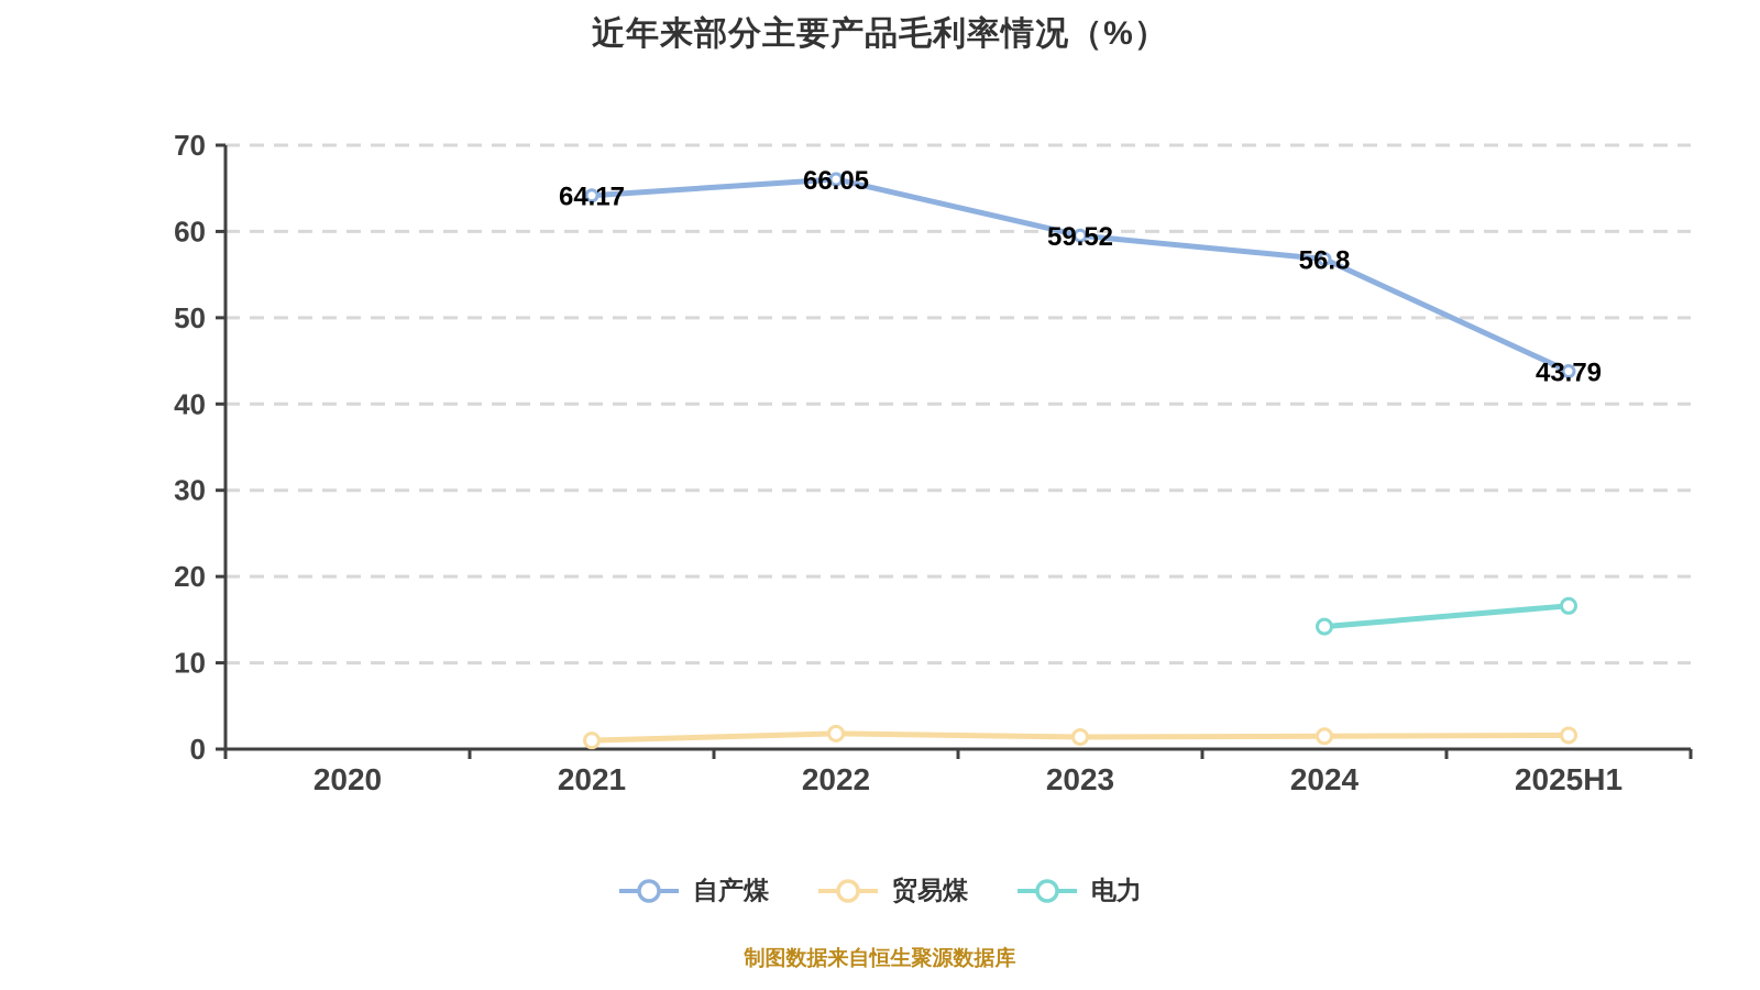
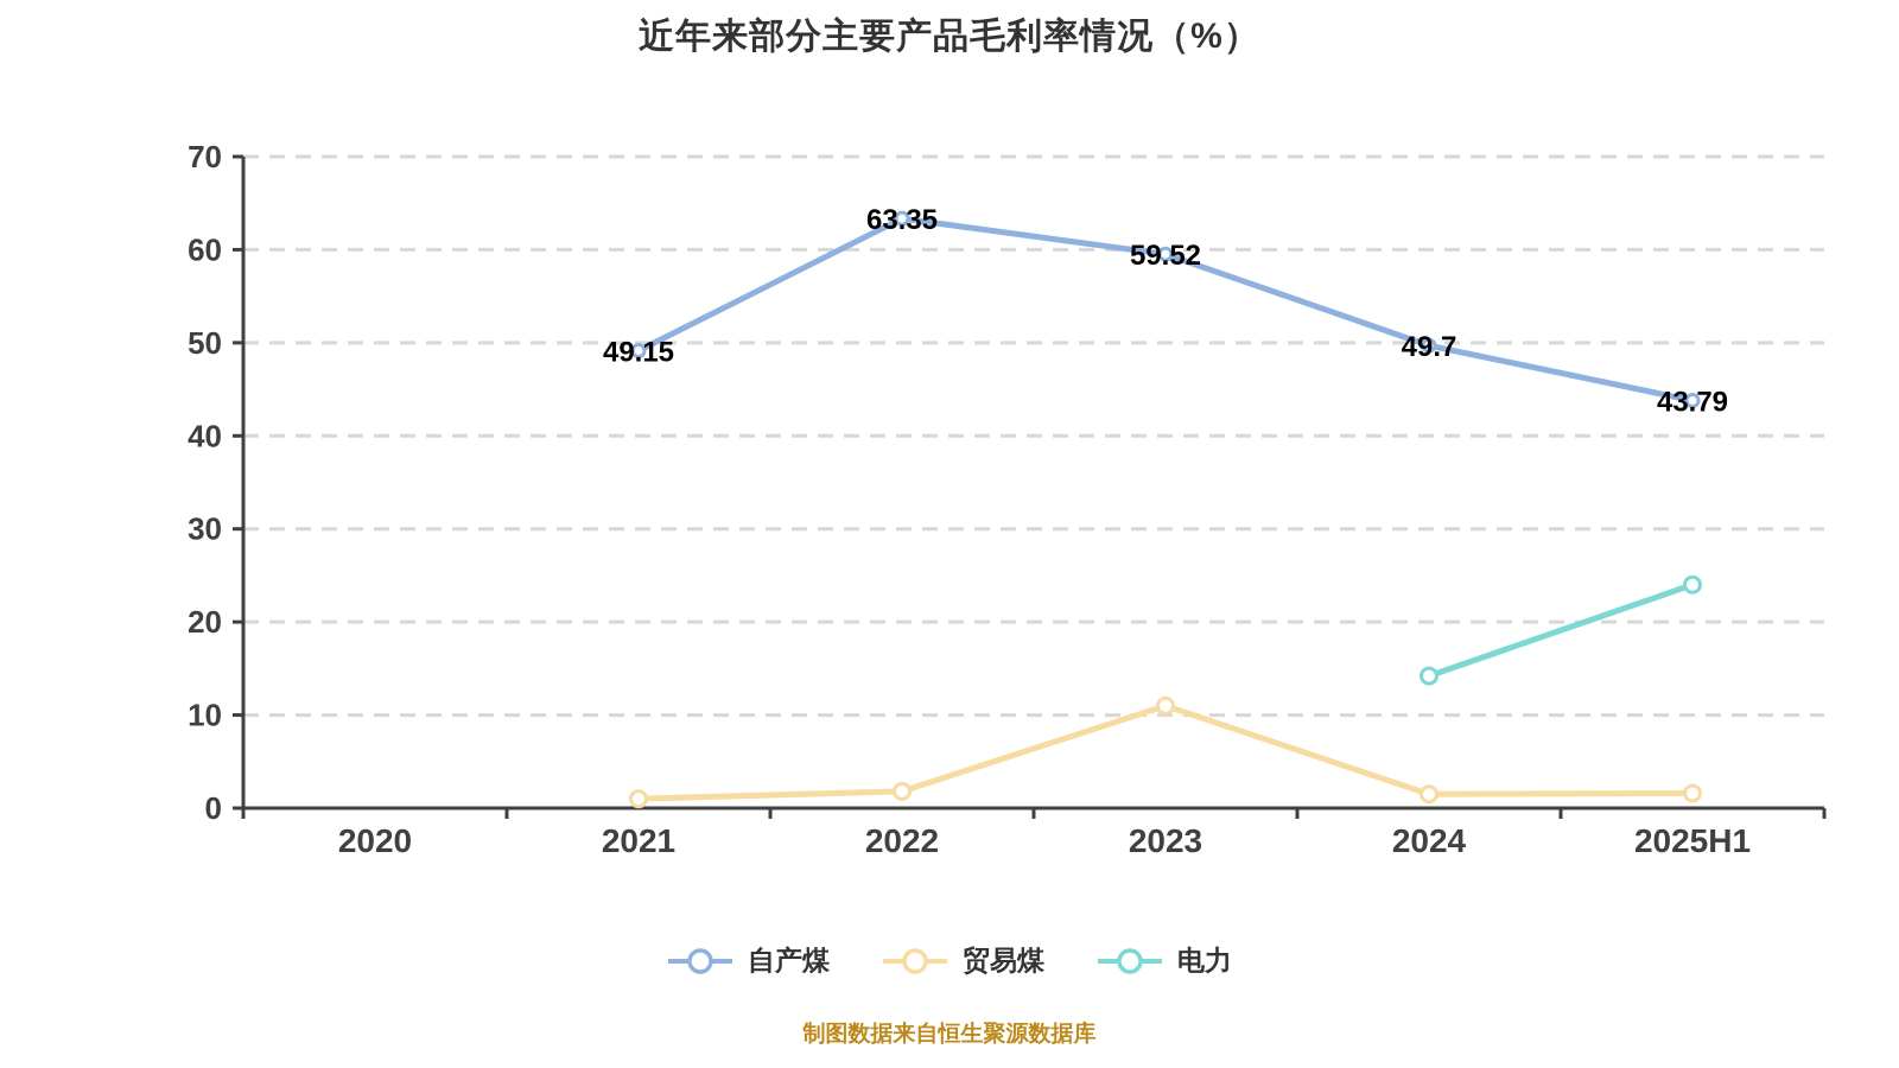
自产煤/2021: 64.17 -> 49.15
自产煤/2022: 66.05 -> 63.35
贸易煤/2023: 1 -> 11
自产煤/2024: 56.8 -> 49.7
电力/2025H1: 17 -> 24
